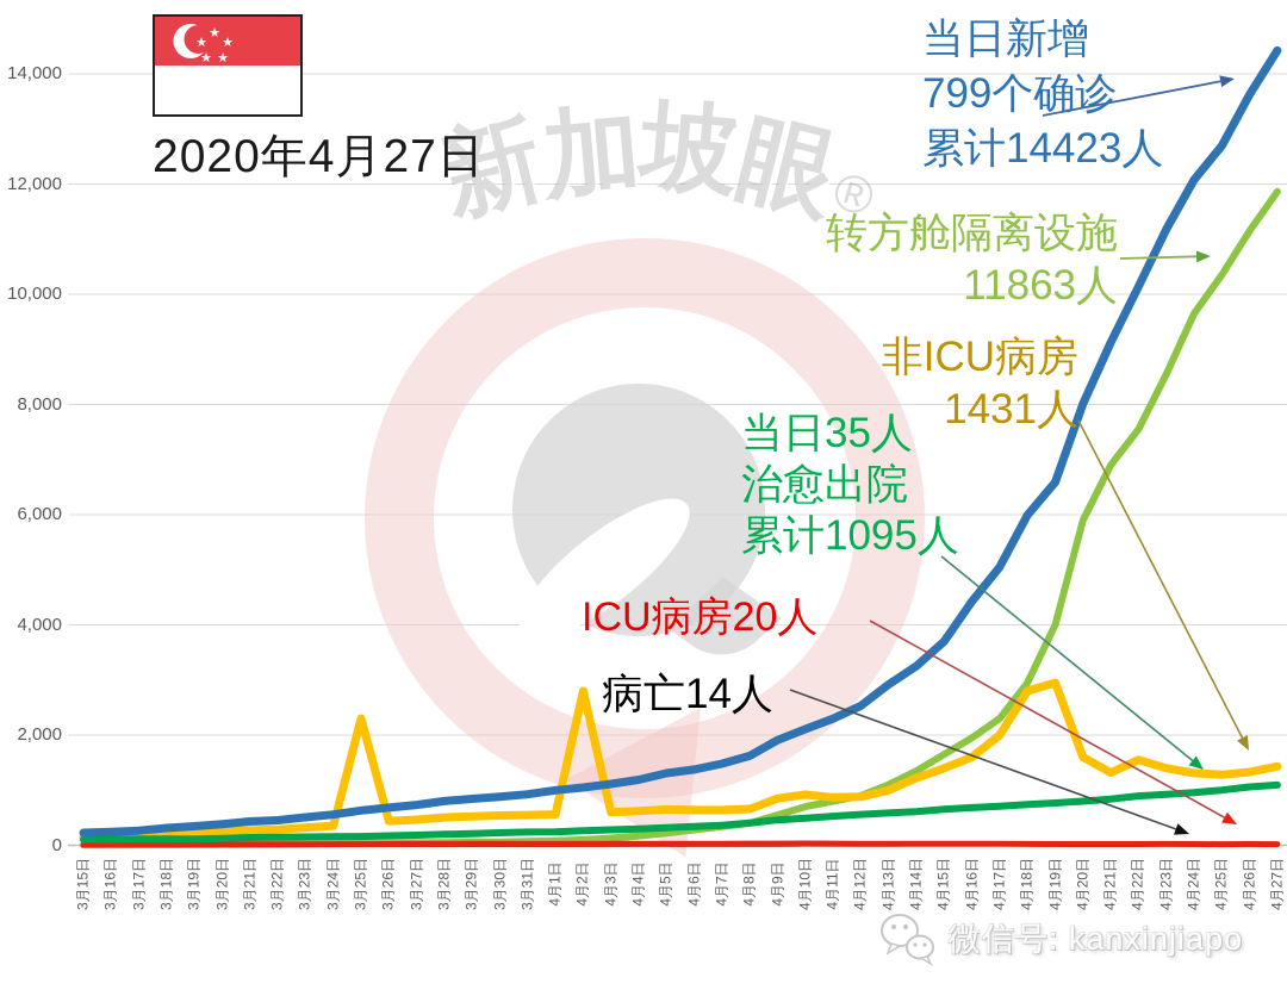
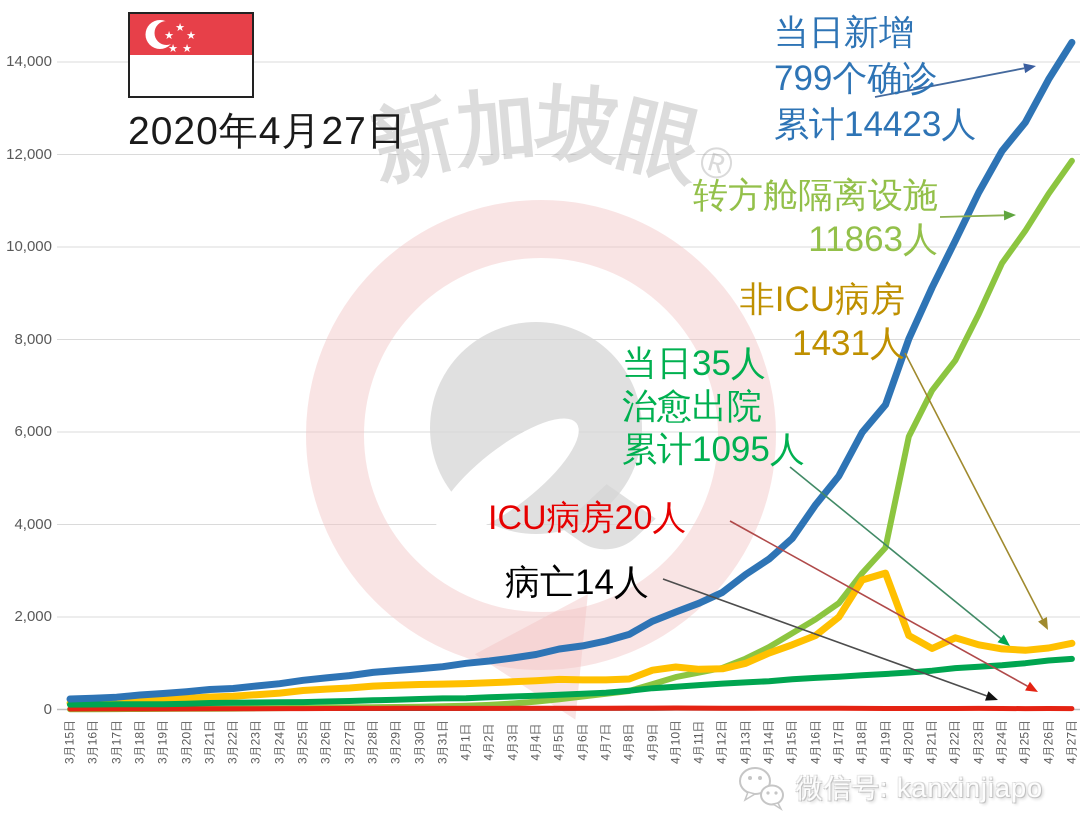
非ICU病房/3月25日: 2300 -> 400
非ICU病房/4月2日: 2800 -> 600
转方舱隔离设施/4月19日: 4000 -> 3500
